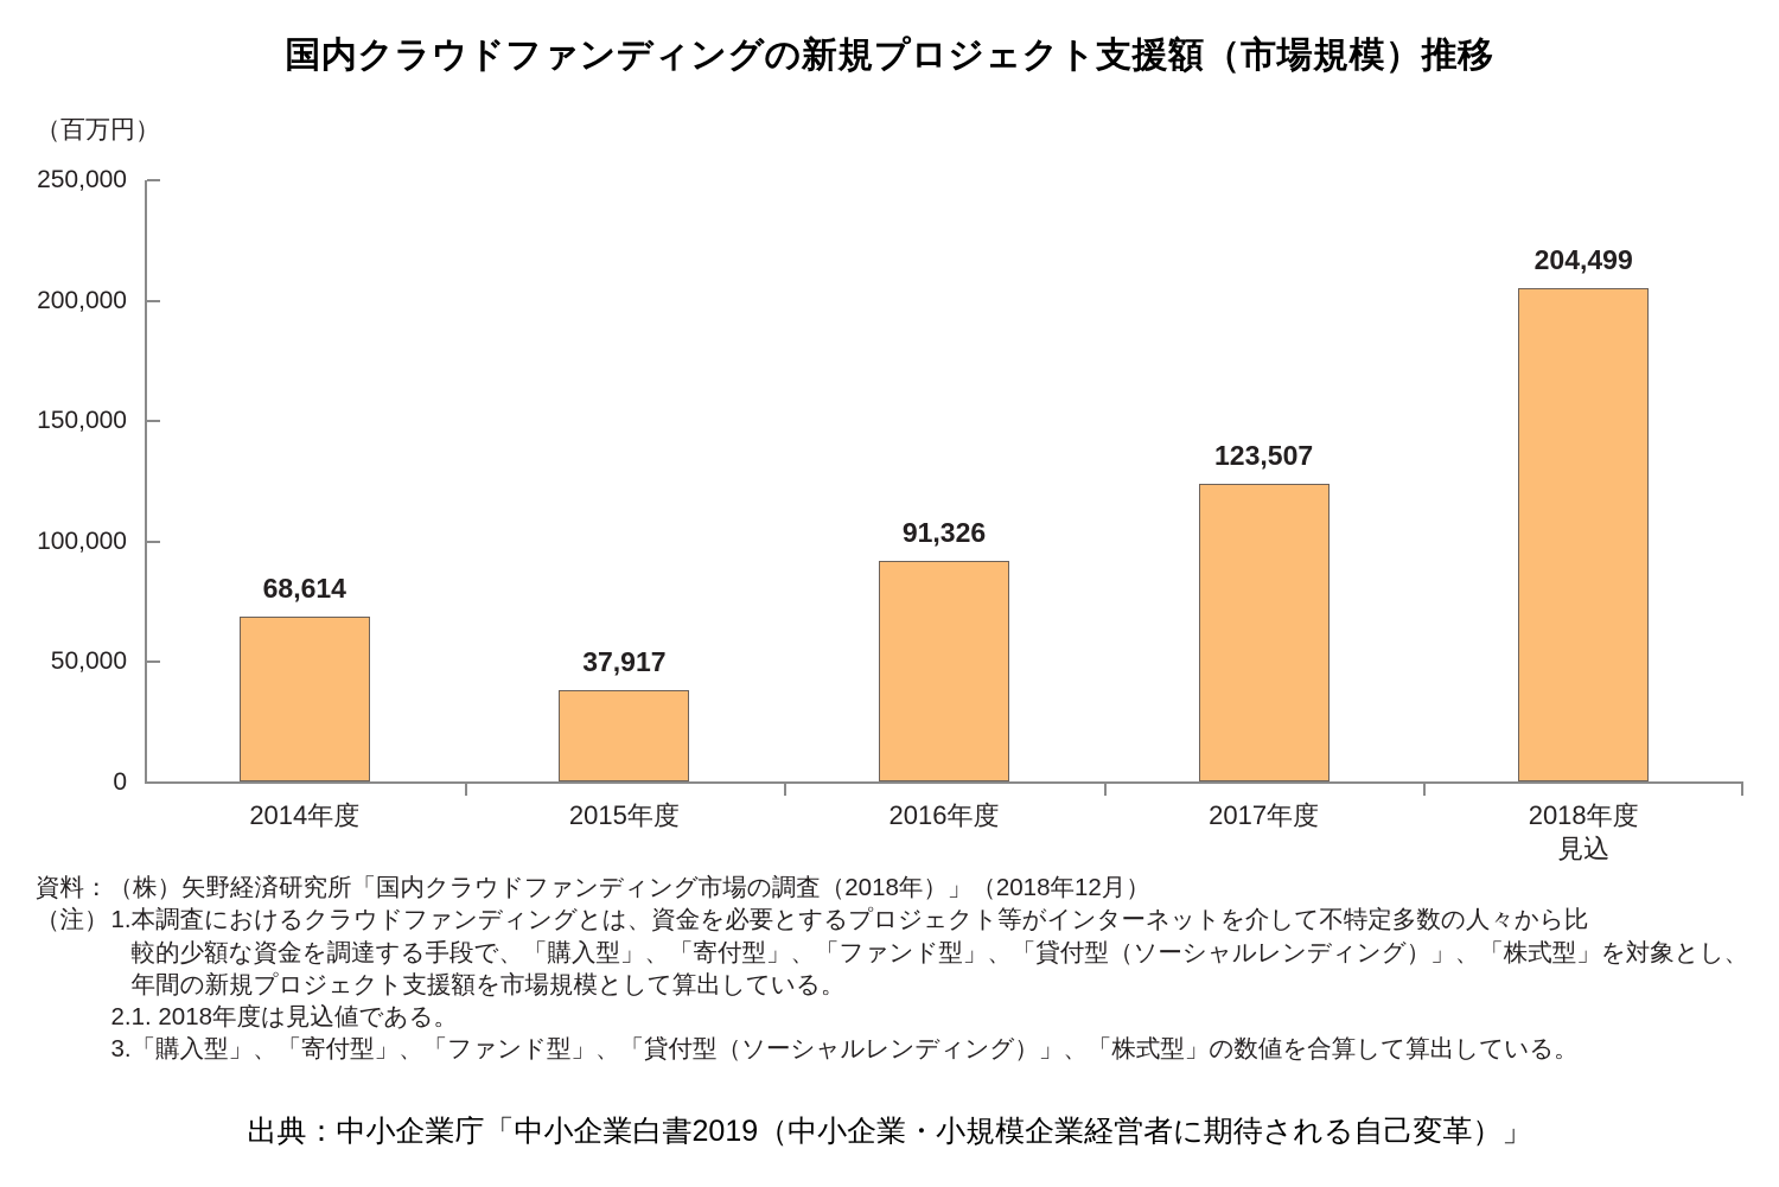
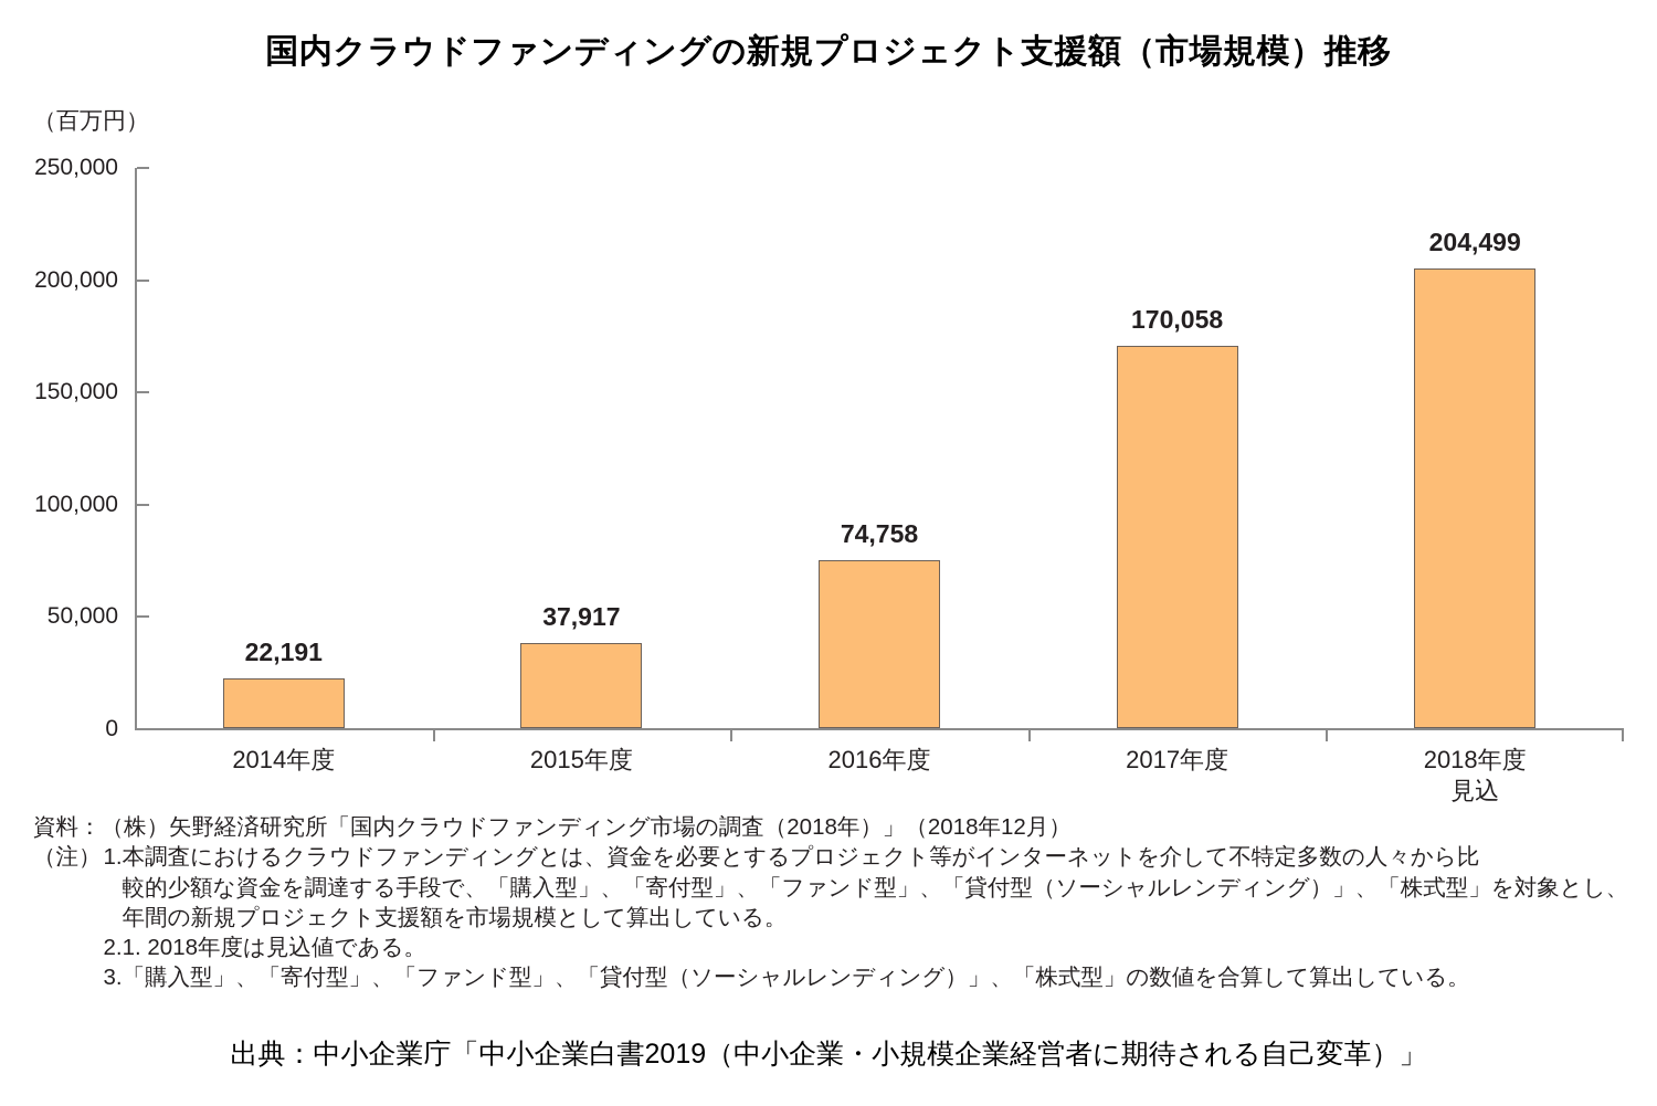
2014年度: 68,614 -> 22,191
2016年度: 91,326 -> 74,758
2017年度: 123,507 -> 170,058
